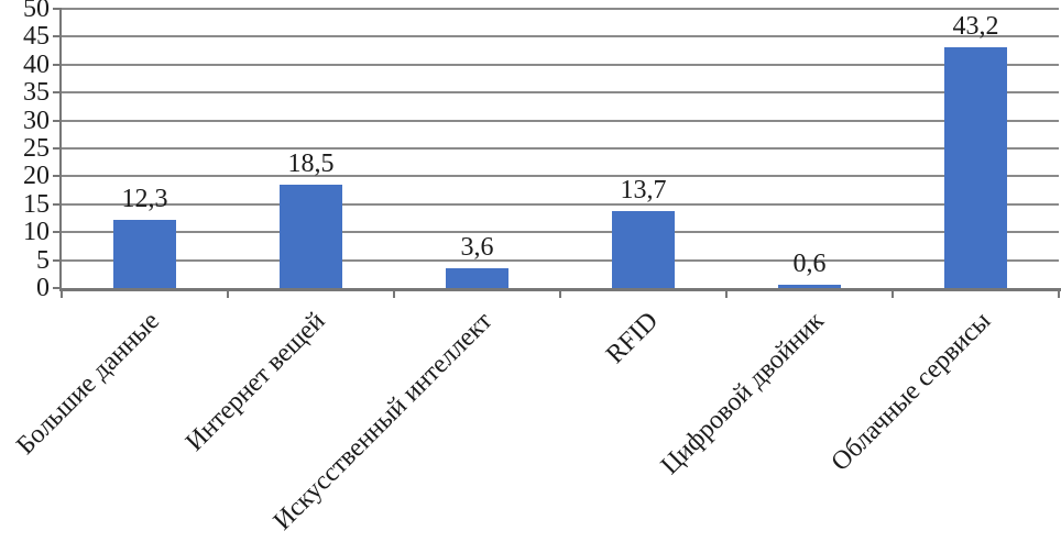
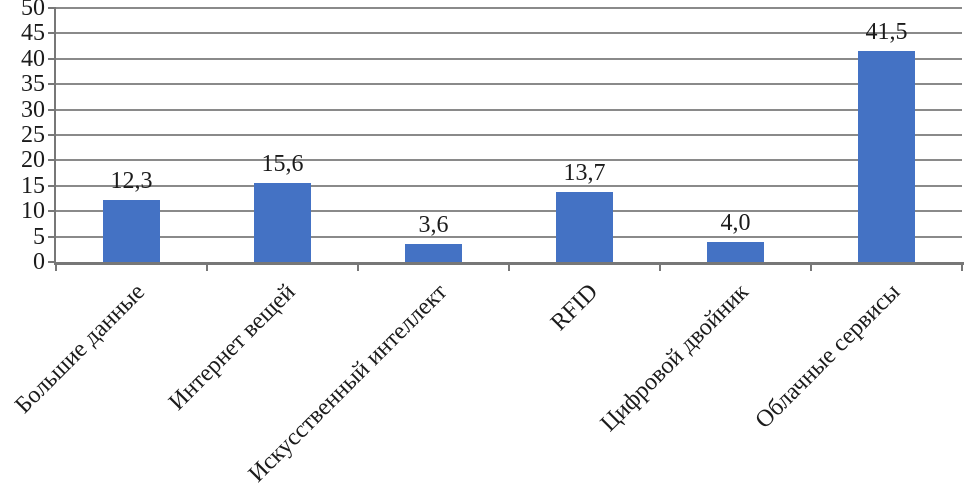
Интернет вещей: 18,5 -> 15,6
Цифровой двойник: 0,6 -> 4,0
Облачные сервисы: 43,2 -> 41,5
